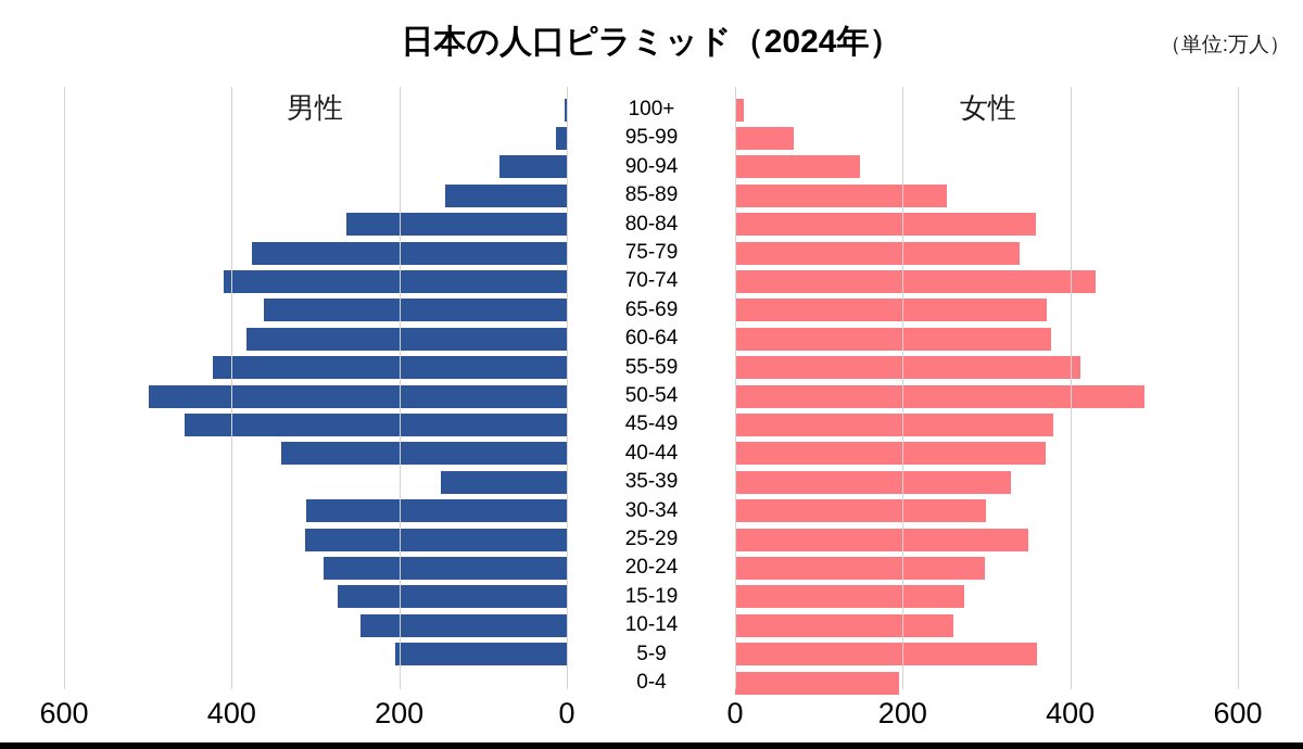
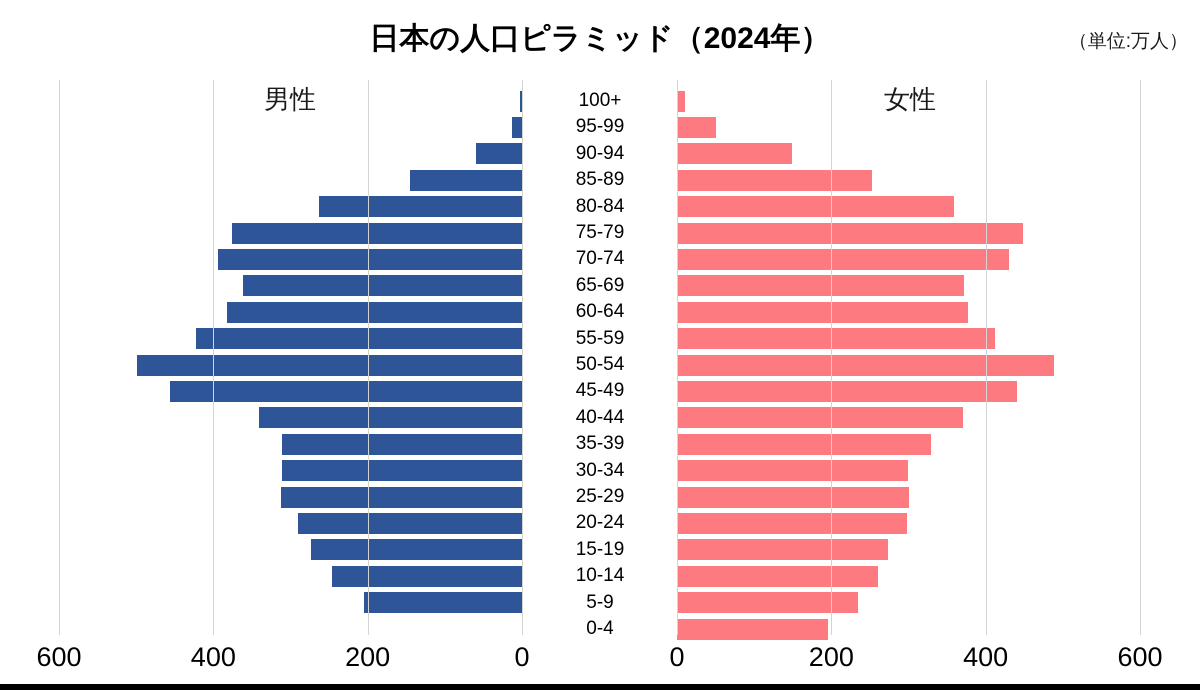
女性/95-99: 70 -> 50
男性/90-94: 80 -> 60
女性/75-79: 340 -> 450
男性/70-74: 410 -> 390
女性/45-49: 380 -> 440
男性/35-39: 150 -> 310
女性/25-29: 350 -> 300
女性/5-9: 360 -> 230
